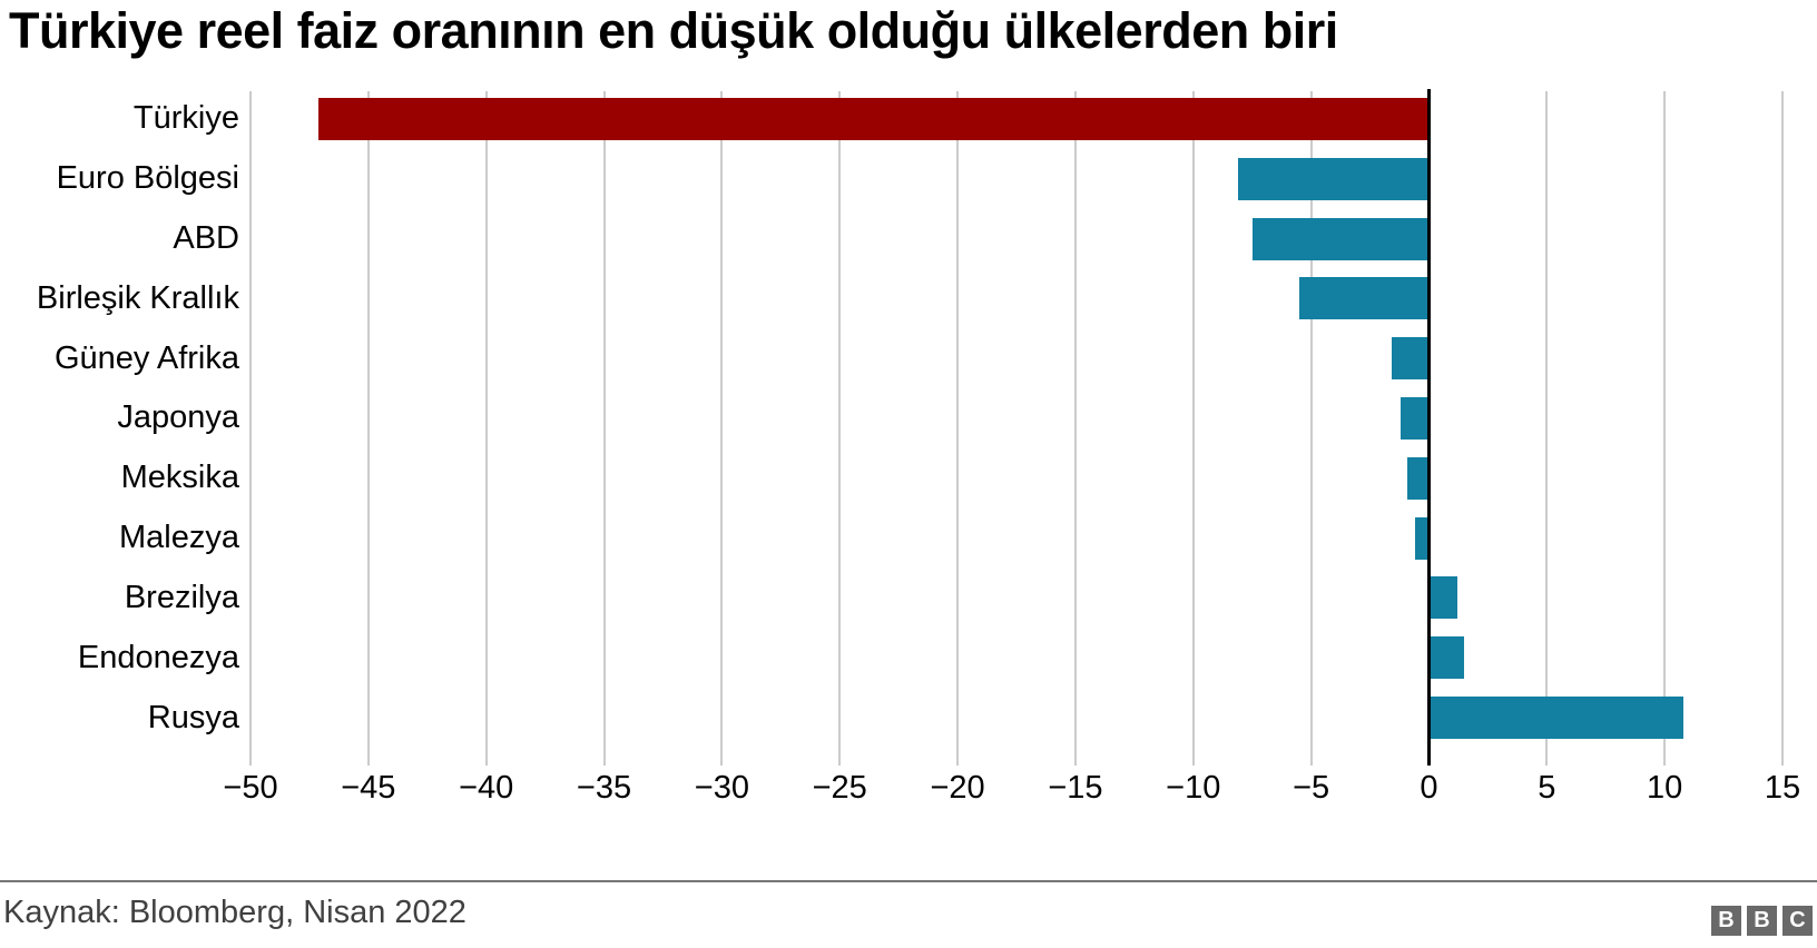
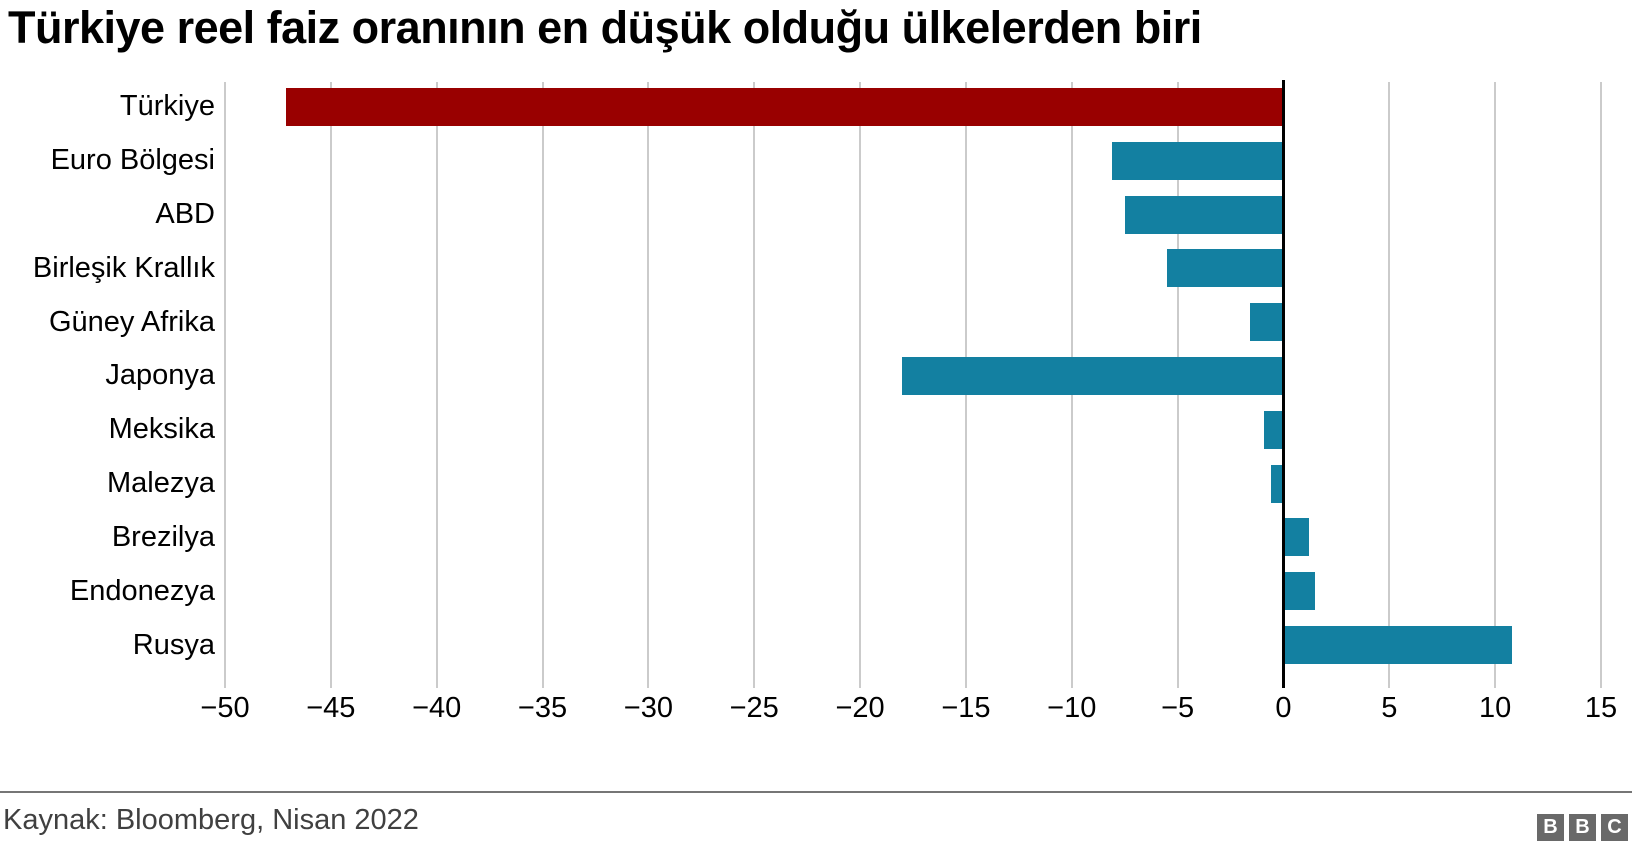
Japonya: -1.2 -> -18.0
